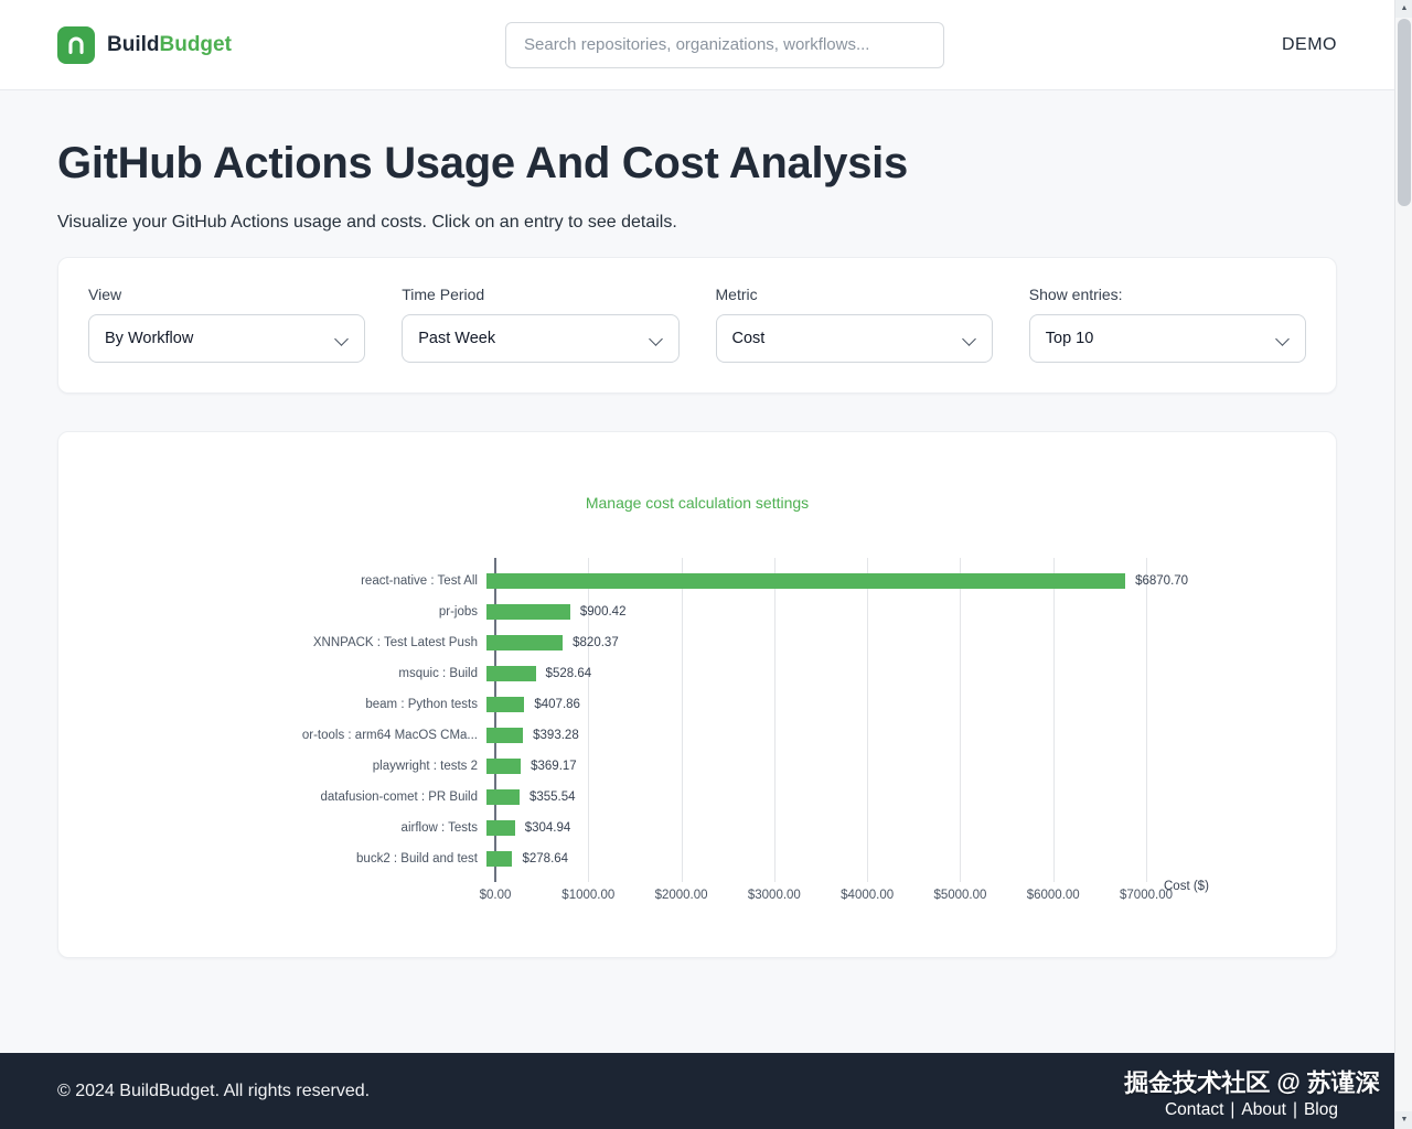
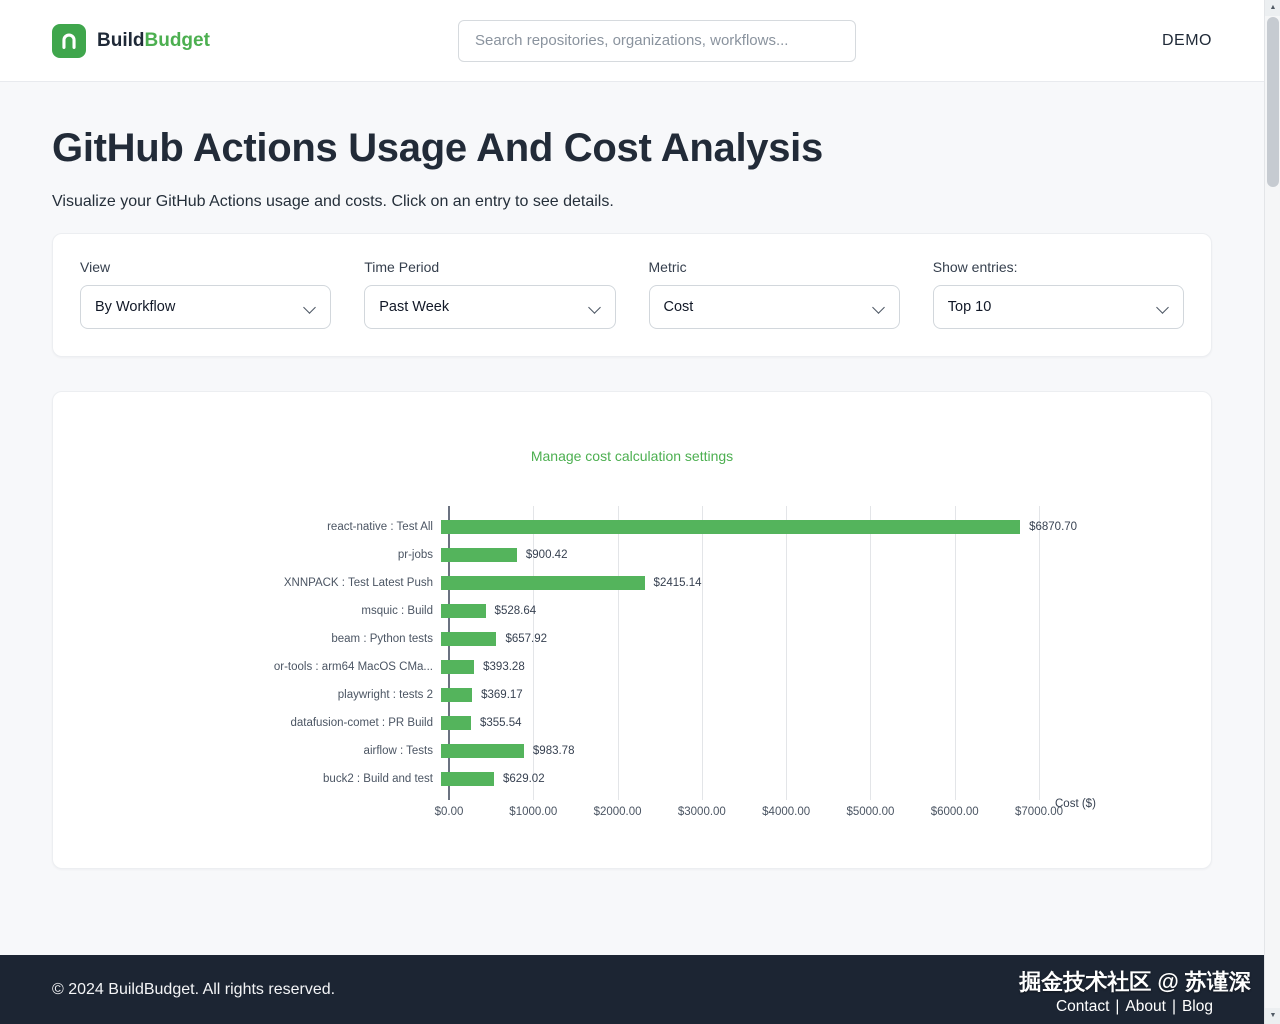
XNNPACK : Test Latest Push: $820.37 -> $2415.14
beam : Python tests: $407.86 -> $657.92
airflow : Tests: $304.94 -> $983.78
buck2 : Build and test: $278.64 -> $629.02
